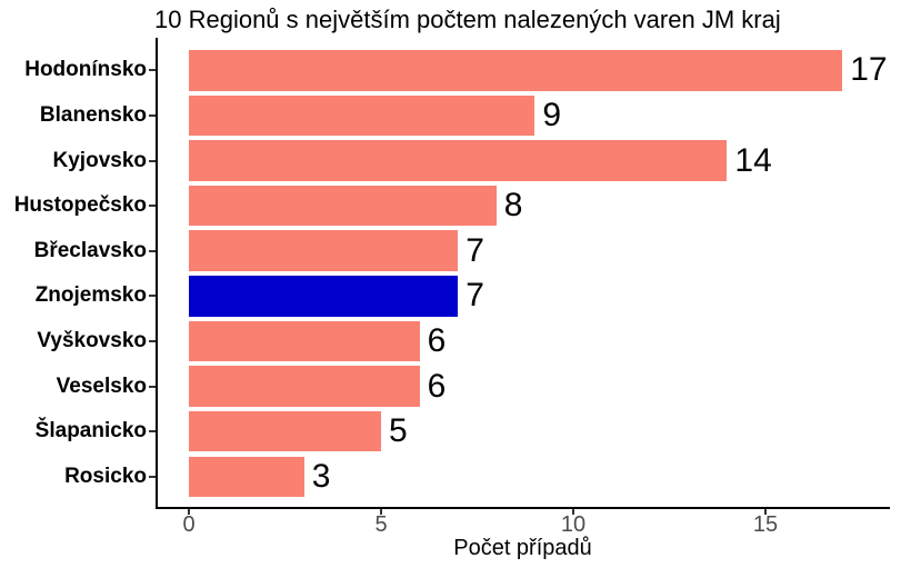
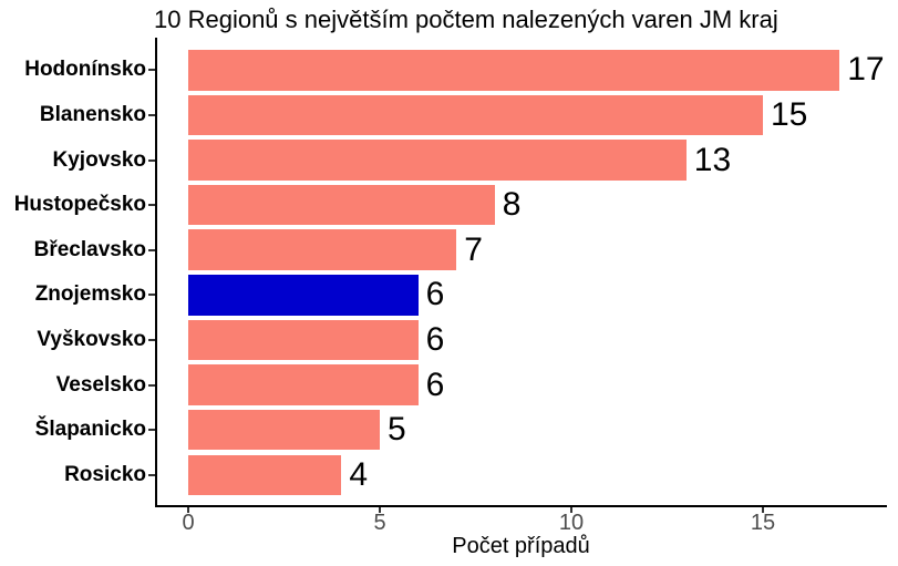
Blanensko: 9 -> 15
Kyjovsko: 14 -> 13
Znojemsko: 7 -> 6
Rosicko: 3 -> 4
